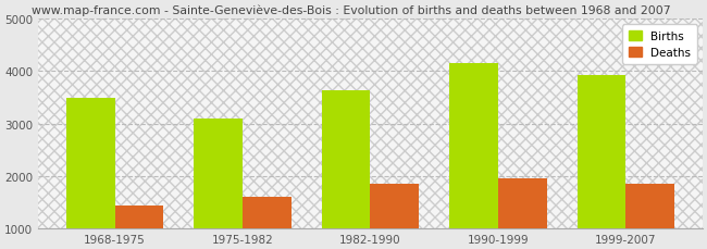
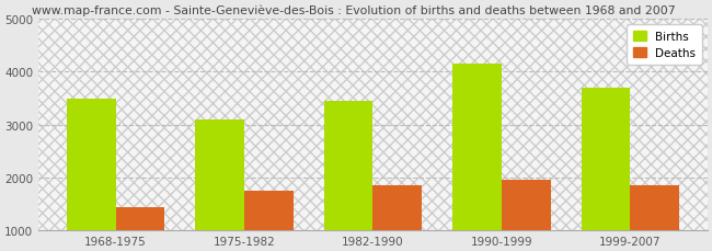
Deaths/1975-1982: 1600 -> 1750
Births/1982-1990: 3620 -> 3450
Births/1999-2007: 3920 -> 3700
